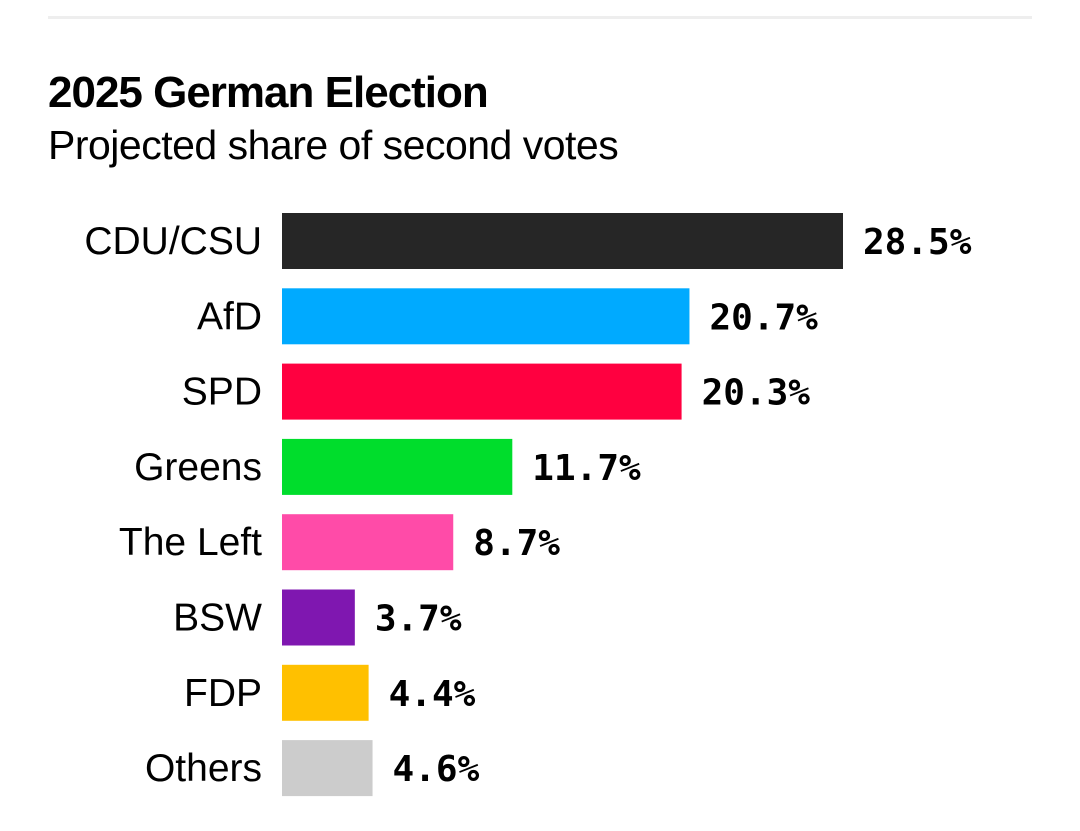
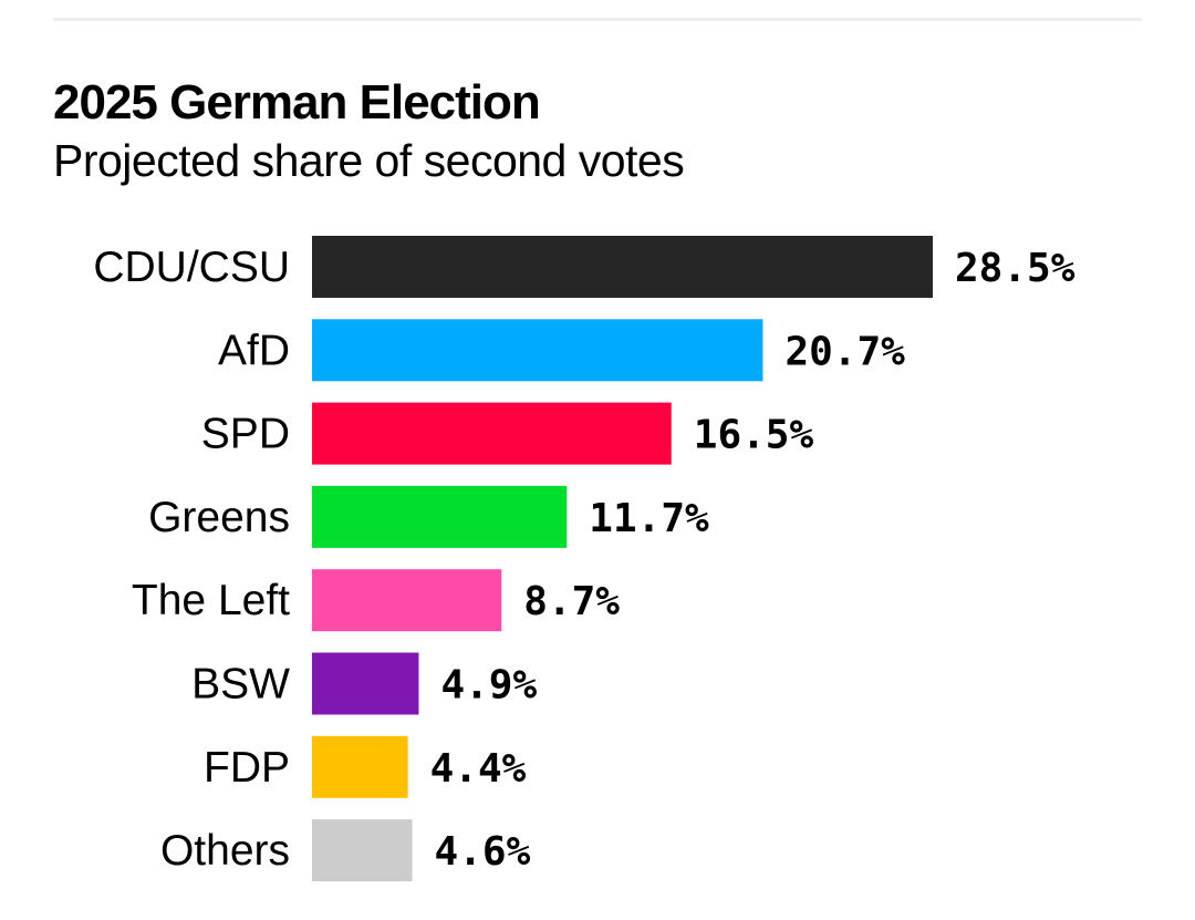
SPD: 20.3% -> 16.5%
BSW: 3.7% -> 4.9%
